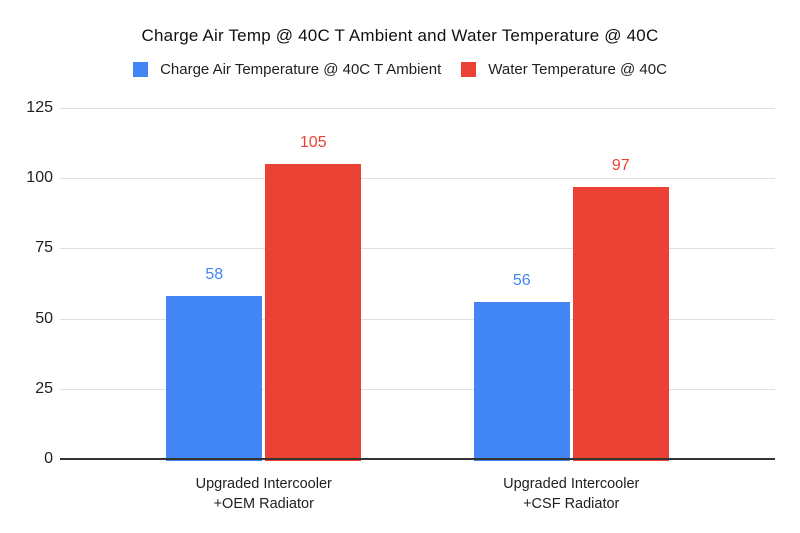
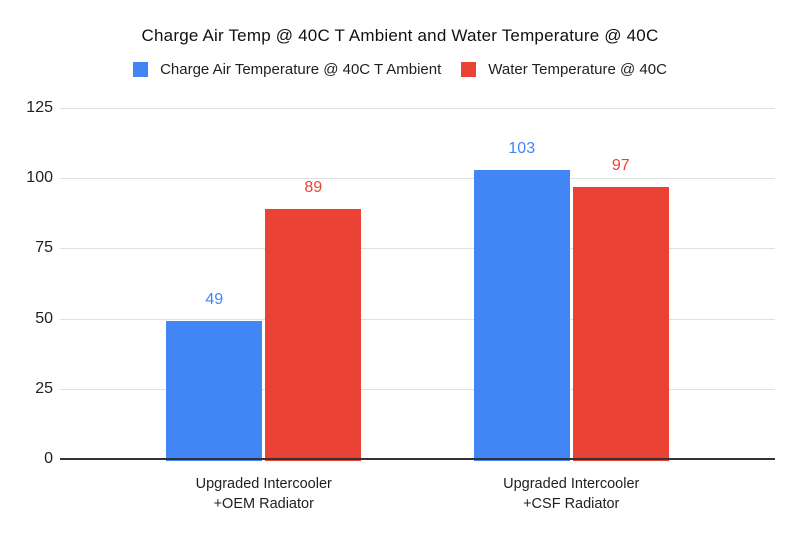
Charge Air Temperature @ 40C T Ambient/Upgraded Intercooler +OEM Radiator: 58 -> 49
Water Temperature @ 40C/Upgraded Intercooler +OEM Radiator: 105 -> 89
Charge Air Temperature @ 40C T Ambient/Upgraded Intercooler +CSF Radiator: 56 -> 103
